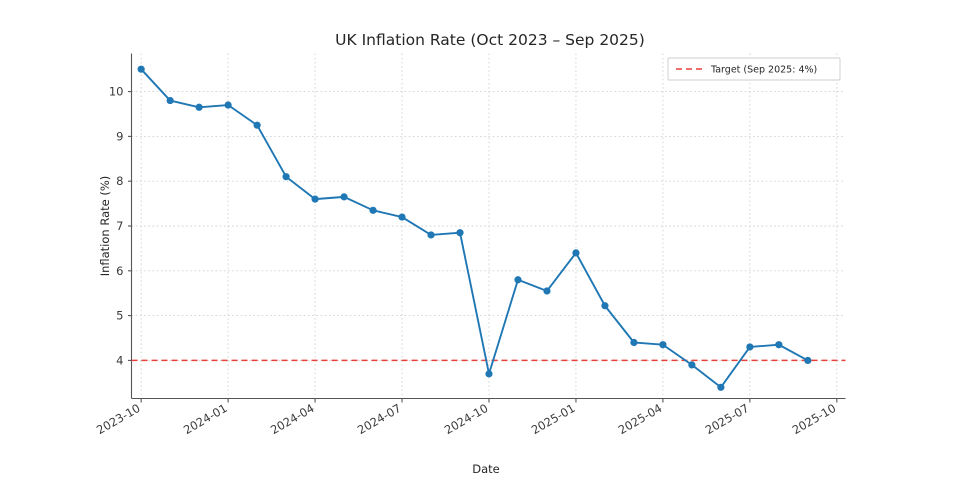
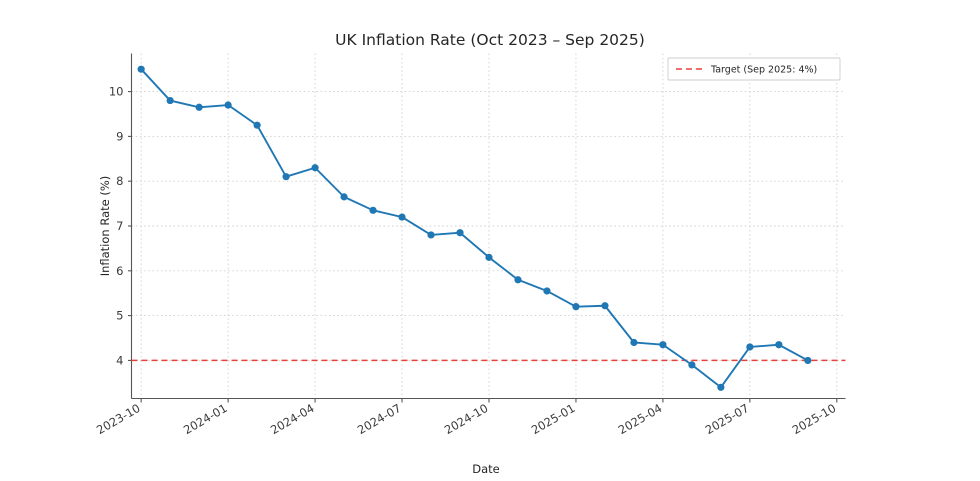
2024-04: 7.6 -> 8.3
2024-10: 3.7 -> 6.3
2025-01: 6.4 -> 5.2
